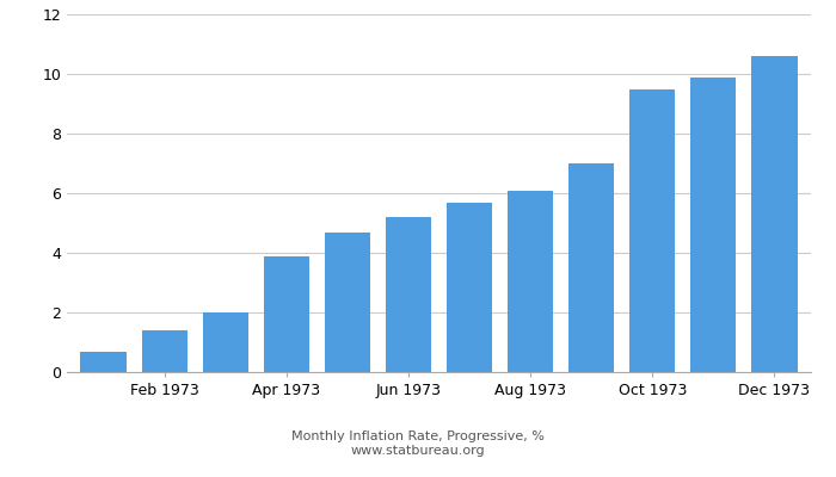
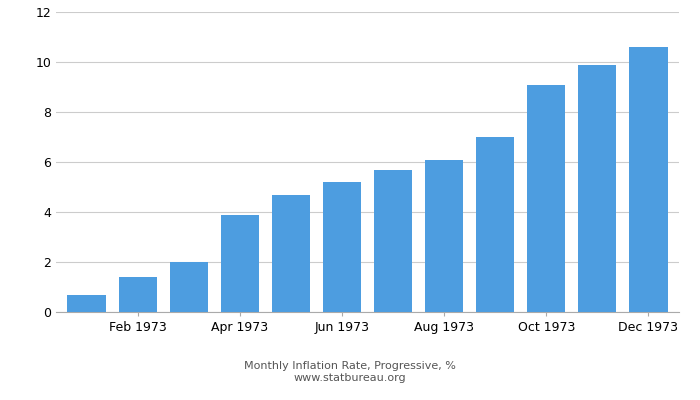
Oct 1973: 9.5 -> 9.1
